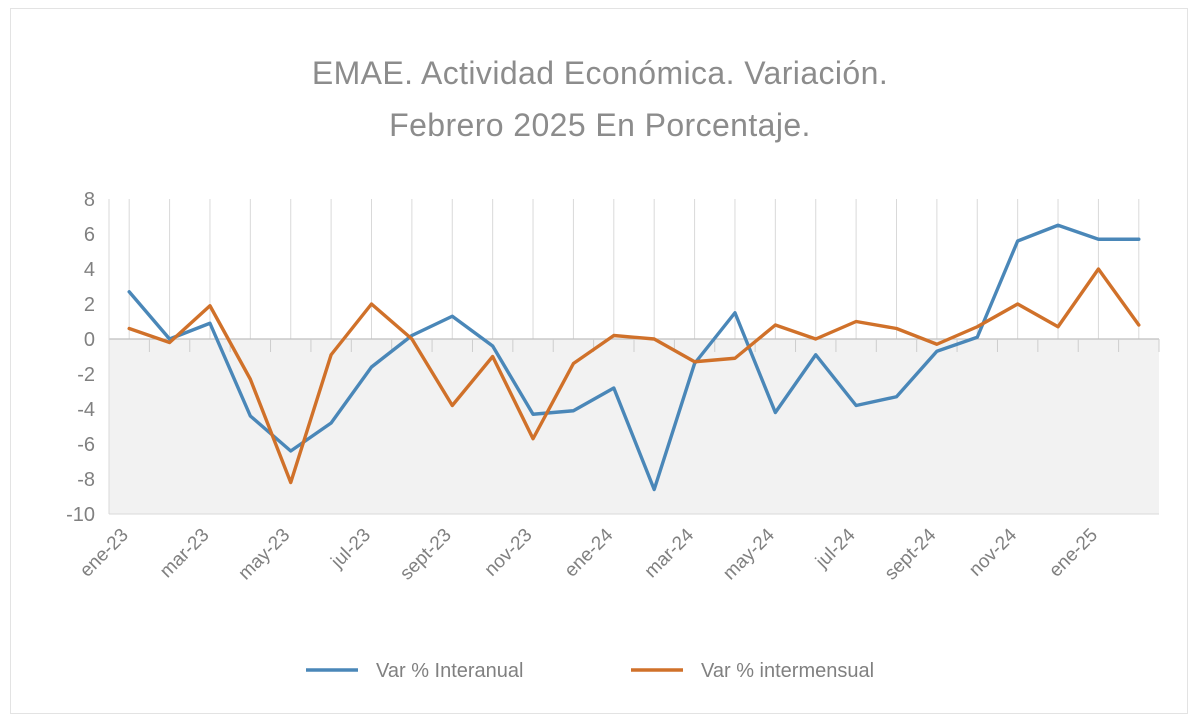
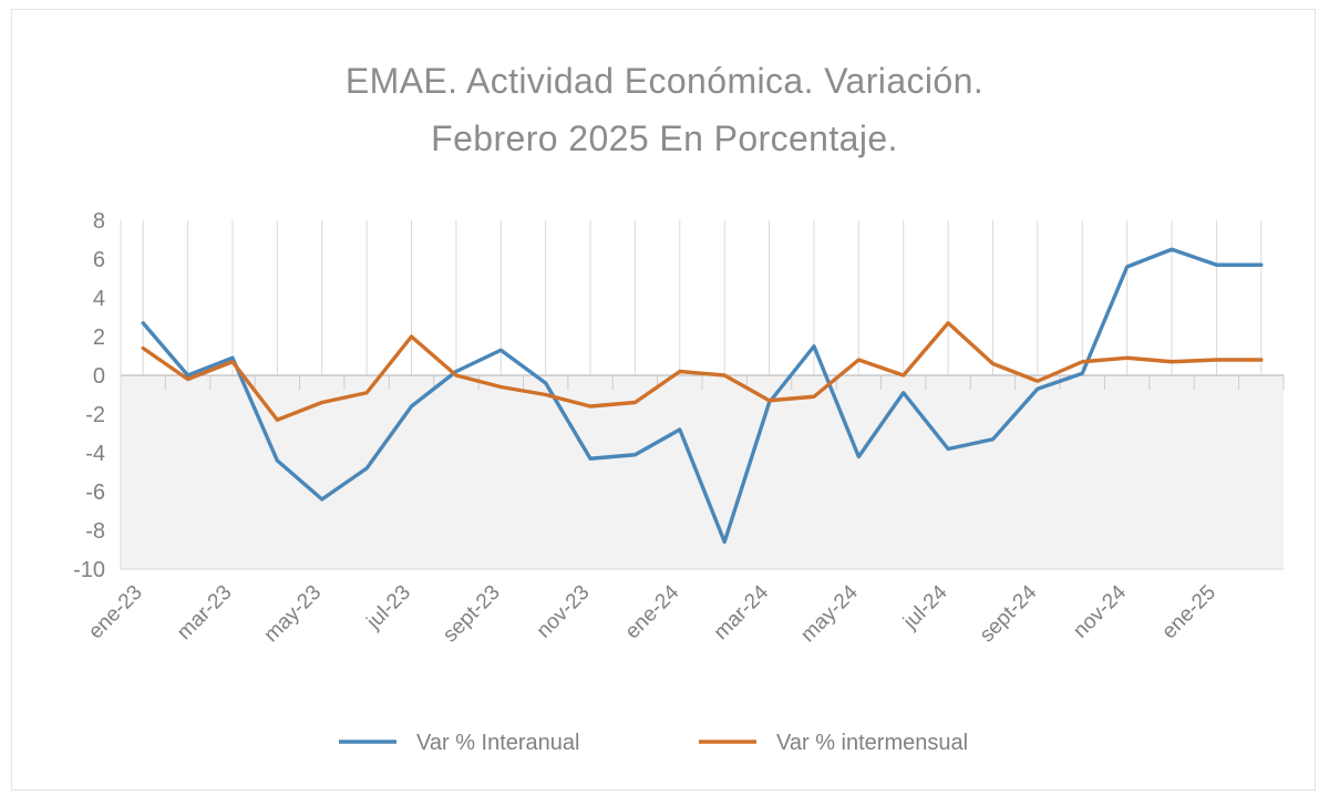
Var % intermensual/ene-23: 0.6 -> 1.4
Var % intermensual/mar-23: 1.9 -> 0.7
Var % intermensual/may-23: -8.2 -> -1.4
Var % intermensual/sept-23: -3.8 -> -0.6
Var % intermensual/nov-23: -5.7 -> -1.6
Var % intermensual/jul-24: 1.0 -> 2.7
Var % intermensual/nov-24: 2.0 -> 0.9
Var % intermensual/ene-25: 4.0 -> 0.8
